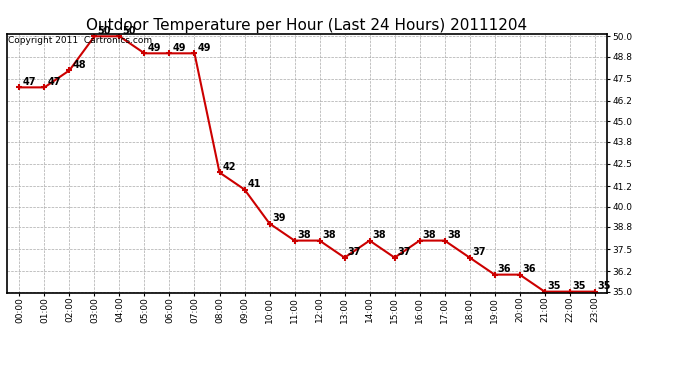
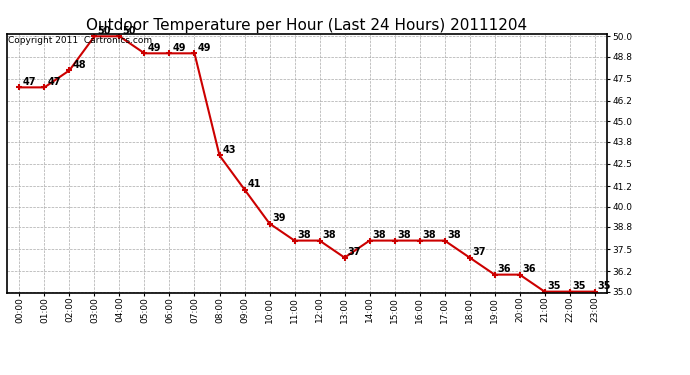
08:00: 42 -> 43
15:00: 37 -> 38
